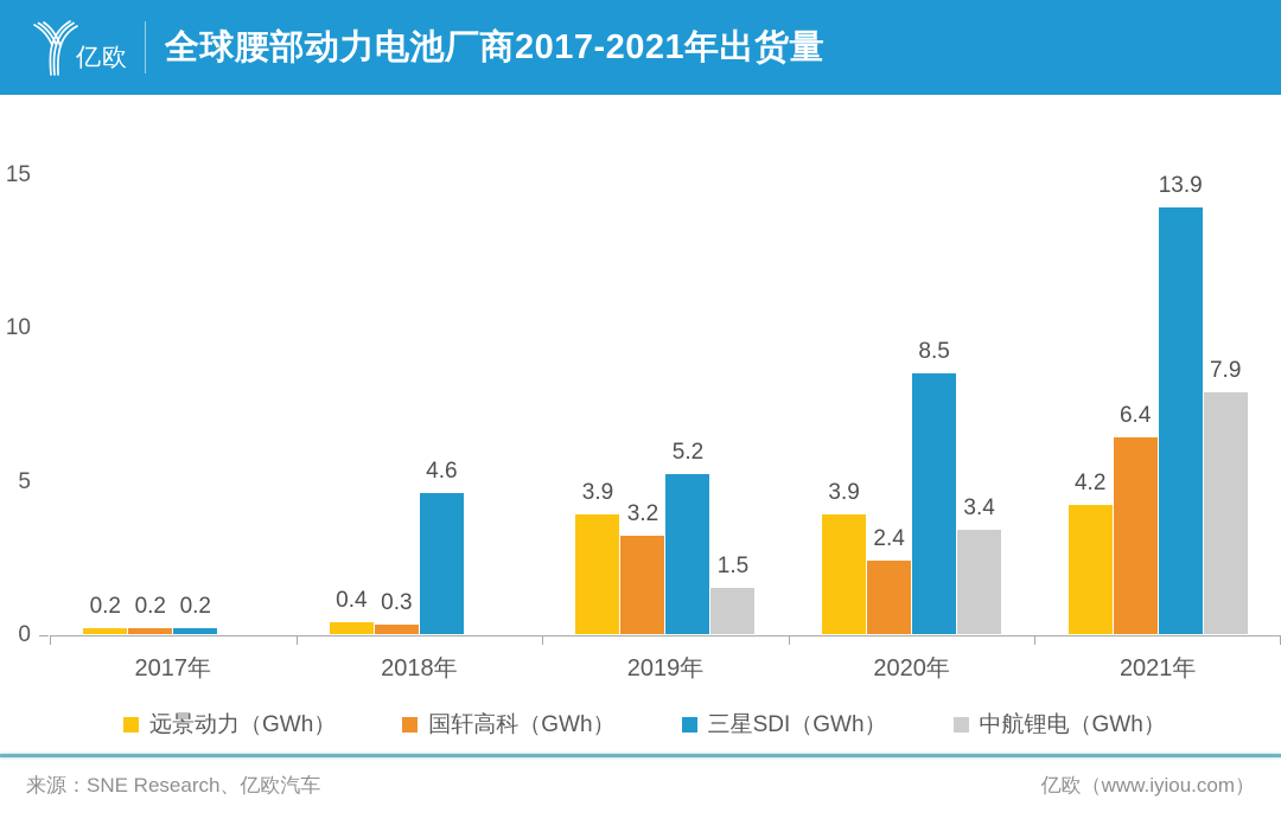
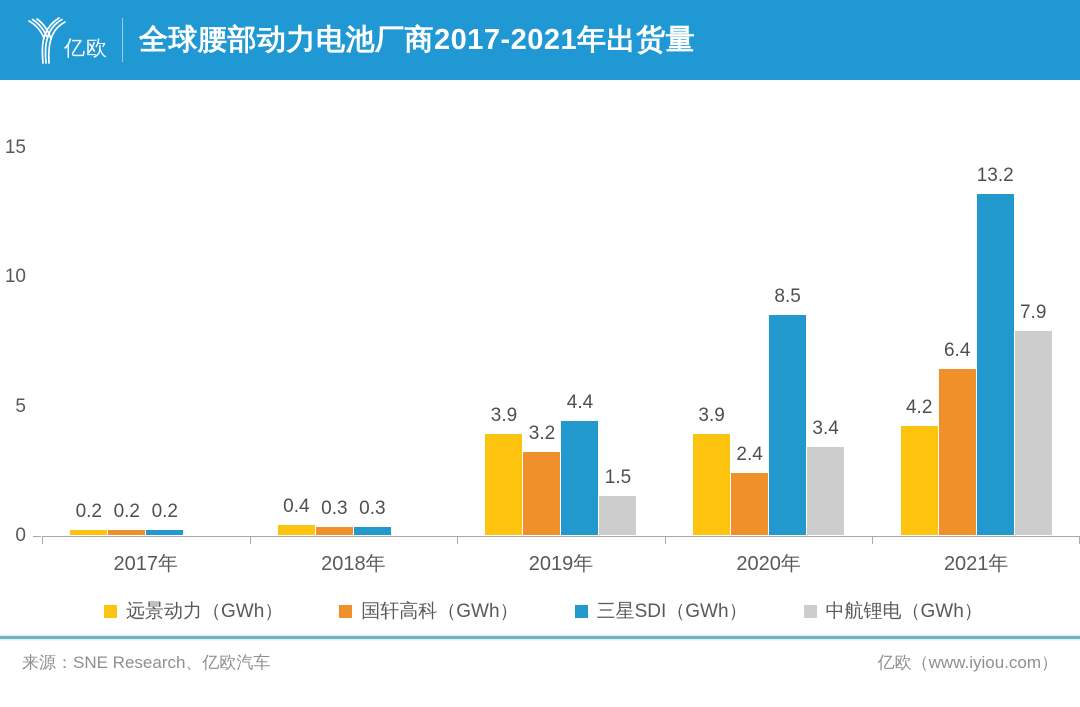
三星SDI（GWh）/2018年: 4.6 -> 0.3
三星SDI（GWh）/2019年: 5.2 -> 4.4
三星SDI（GWh）/2021年: 13.9 -> 13.2
